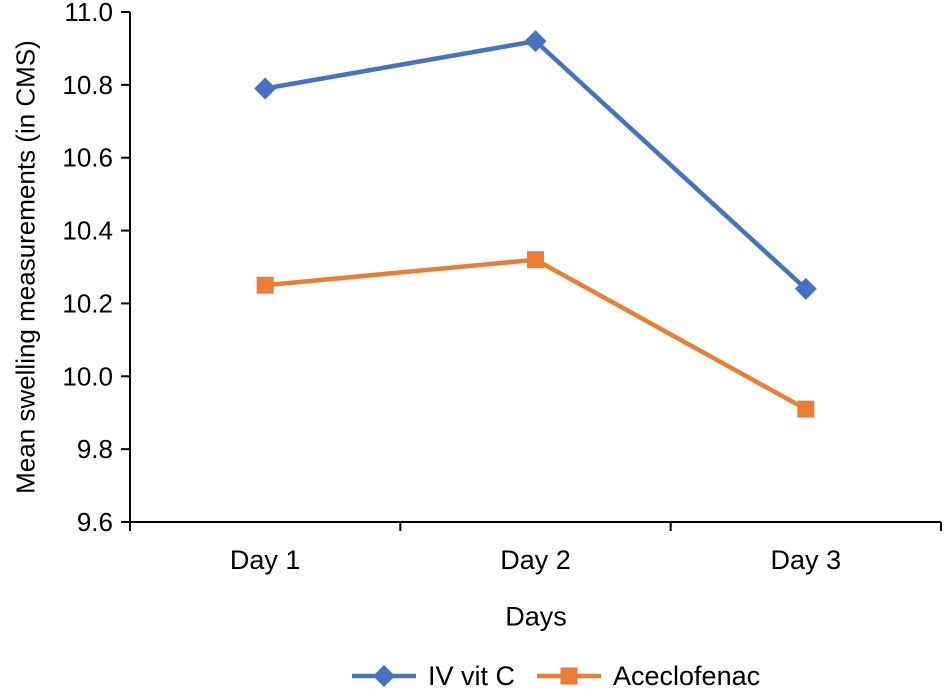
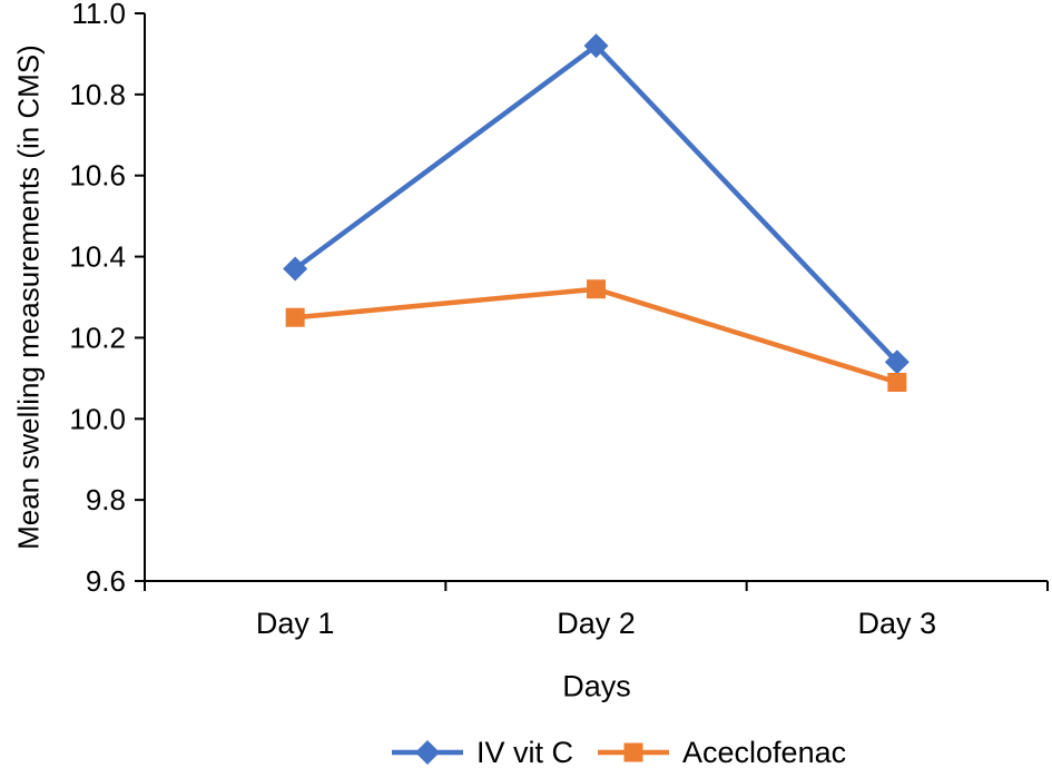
IV vit C/Day 1: 10.79 -> 10.37
IV vit C/Day 3: 10.24 -> 10.14
Aceclofenac/Day 3: 9.91 -> 10.09
